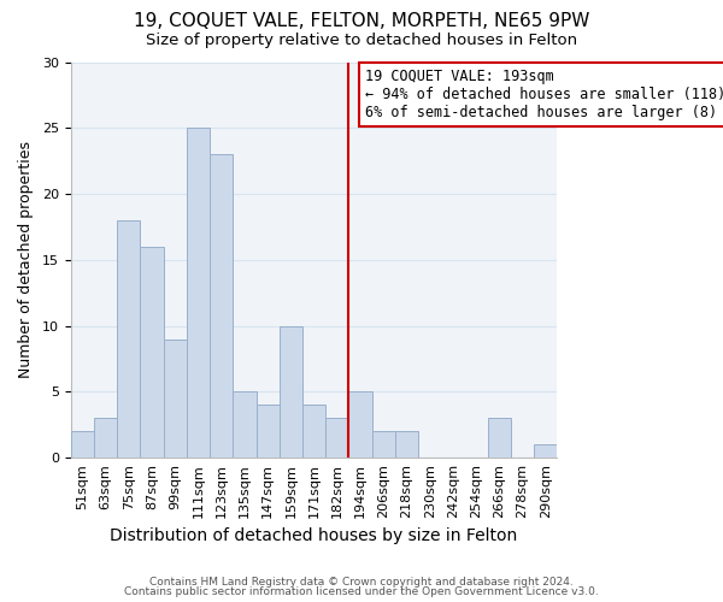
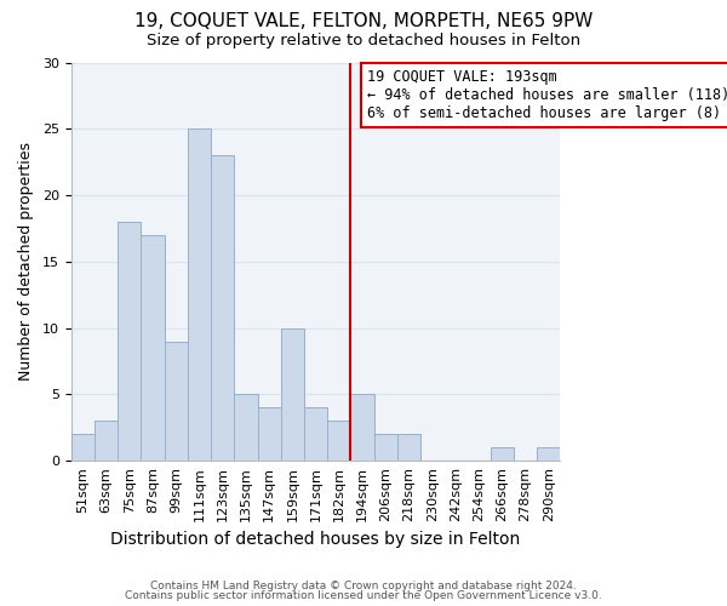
87sqm: 16 -> 17
266sqm: 3 -> 1
